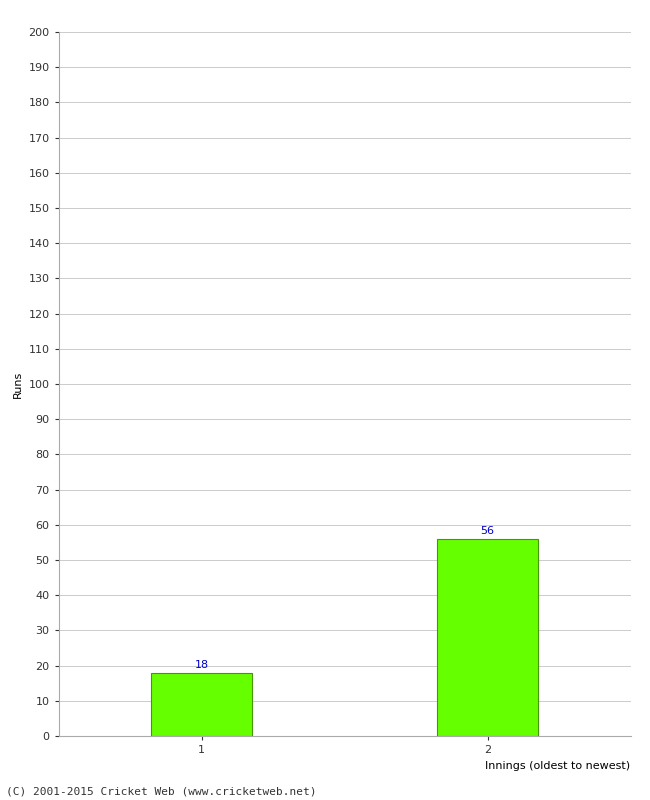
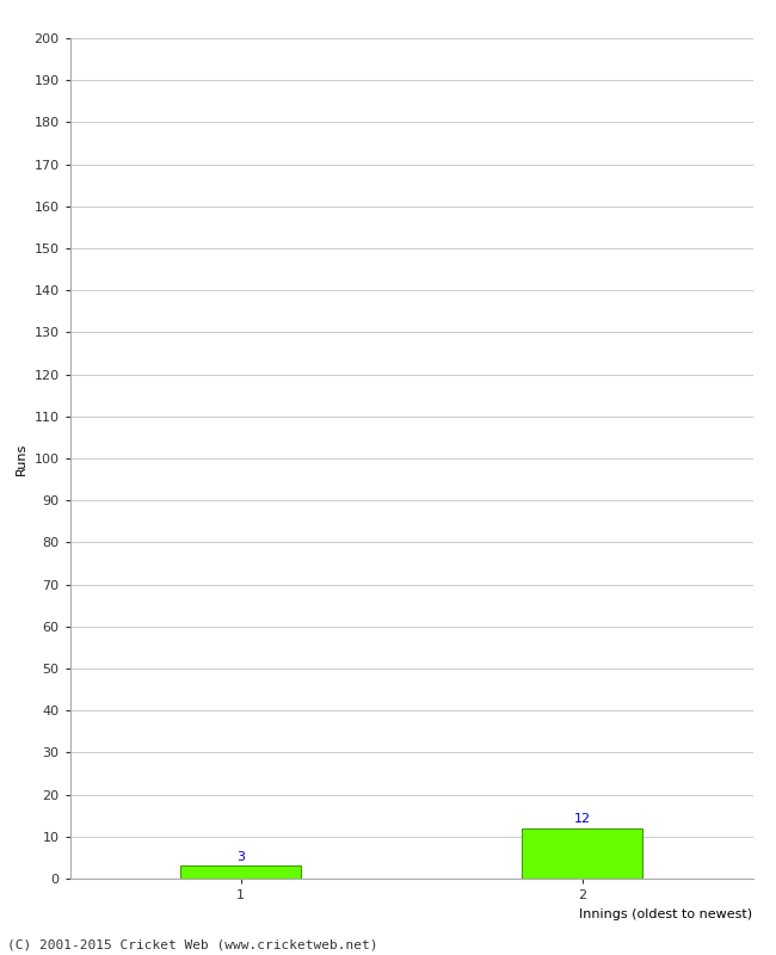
1: 18 -> 3
2: 56 -> 12
